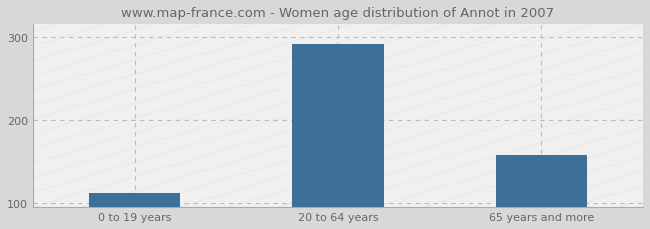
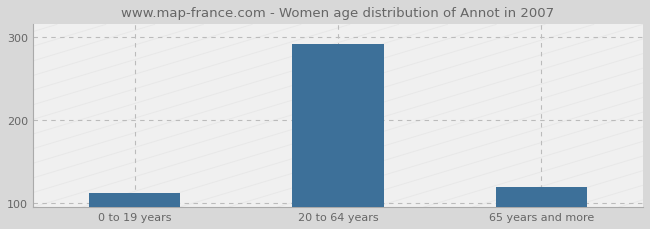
65 years and more: 158 -> 119
